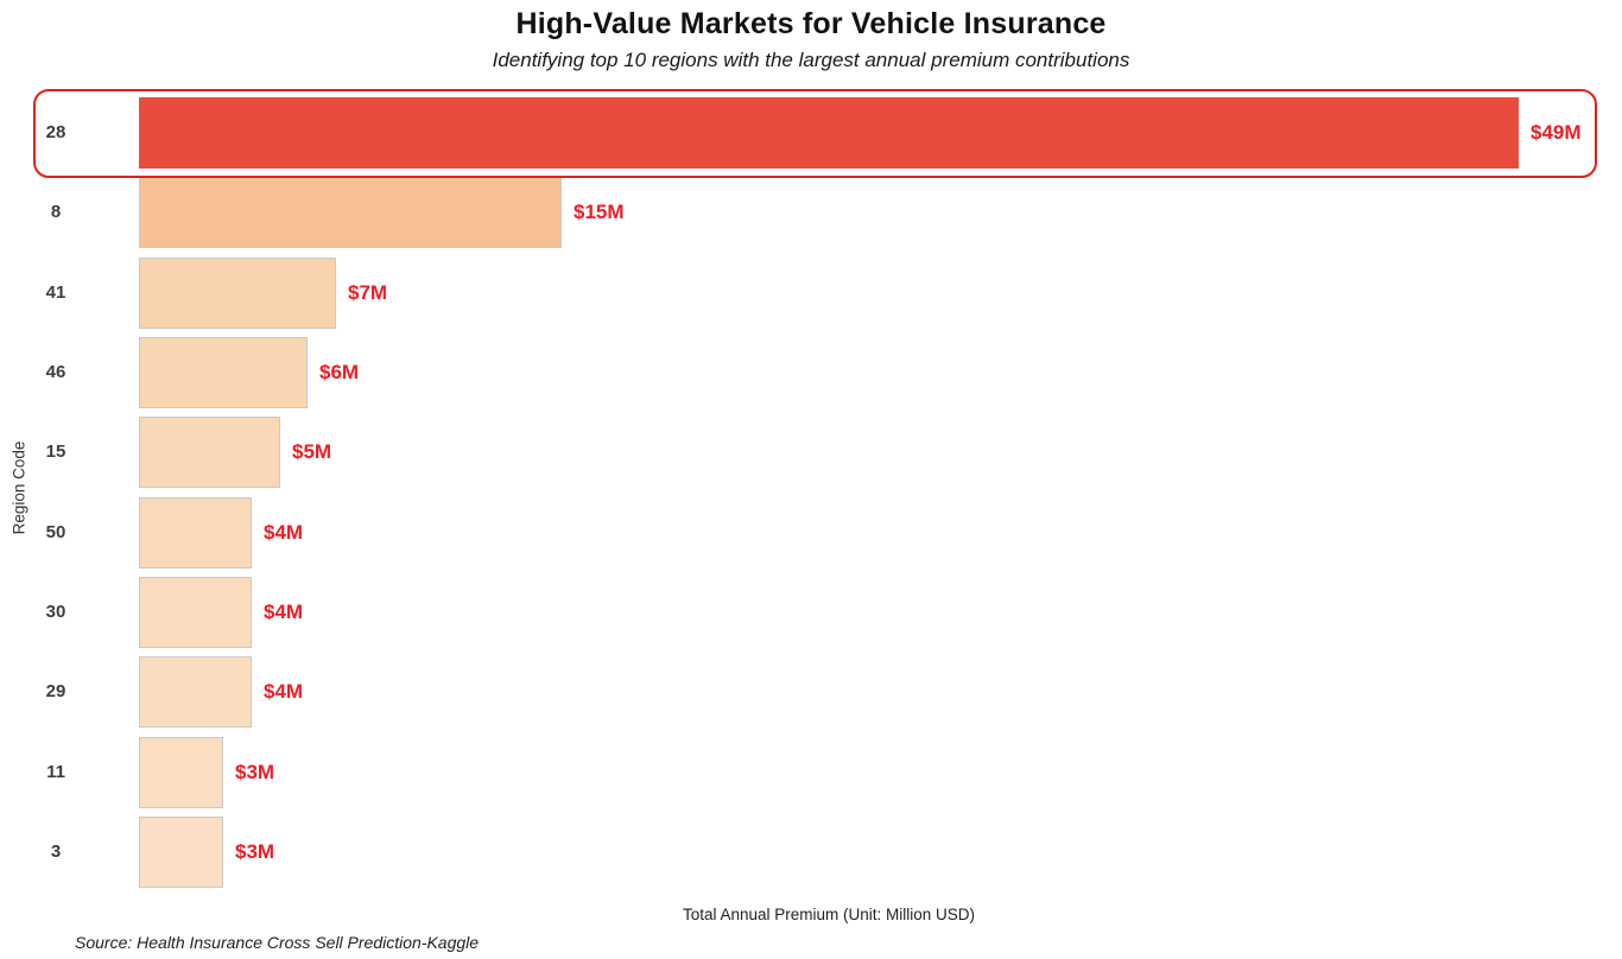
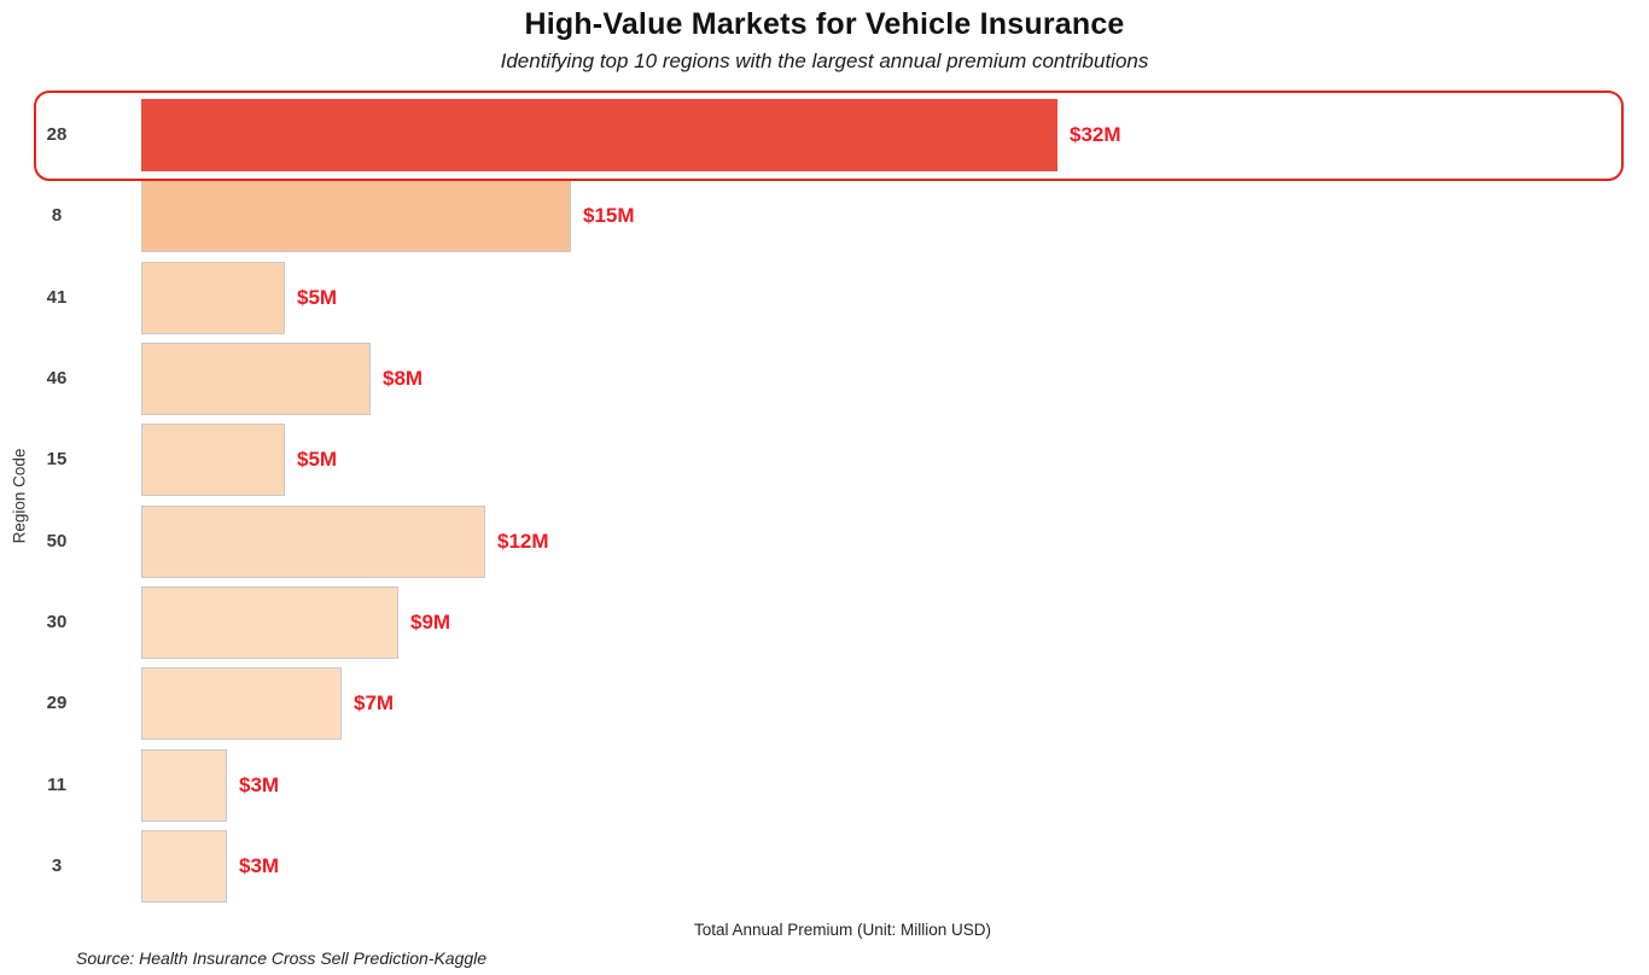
28: $49M -> $32M
41: $7M -> $5M
46: $6M -> $8M
50: $4M -> $12M
30: $4M -> $9M
29: $4M -> $7M
